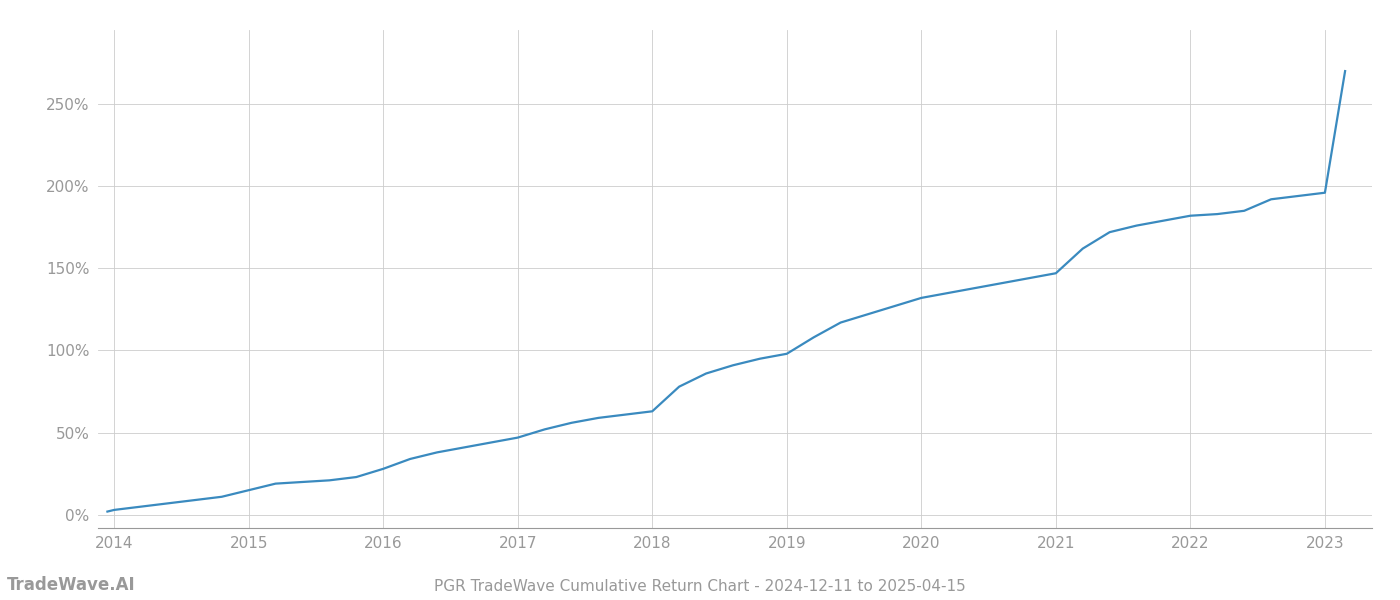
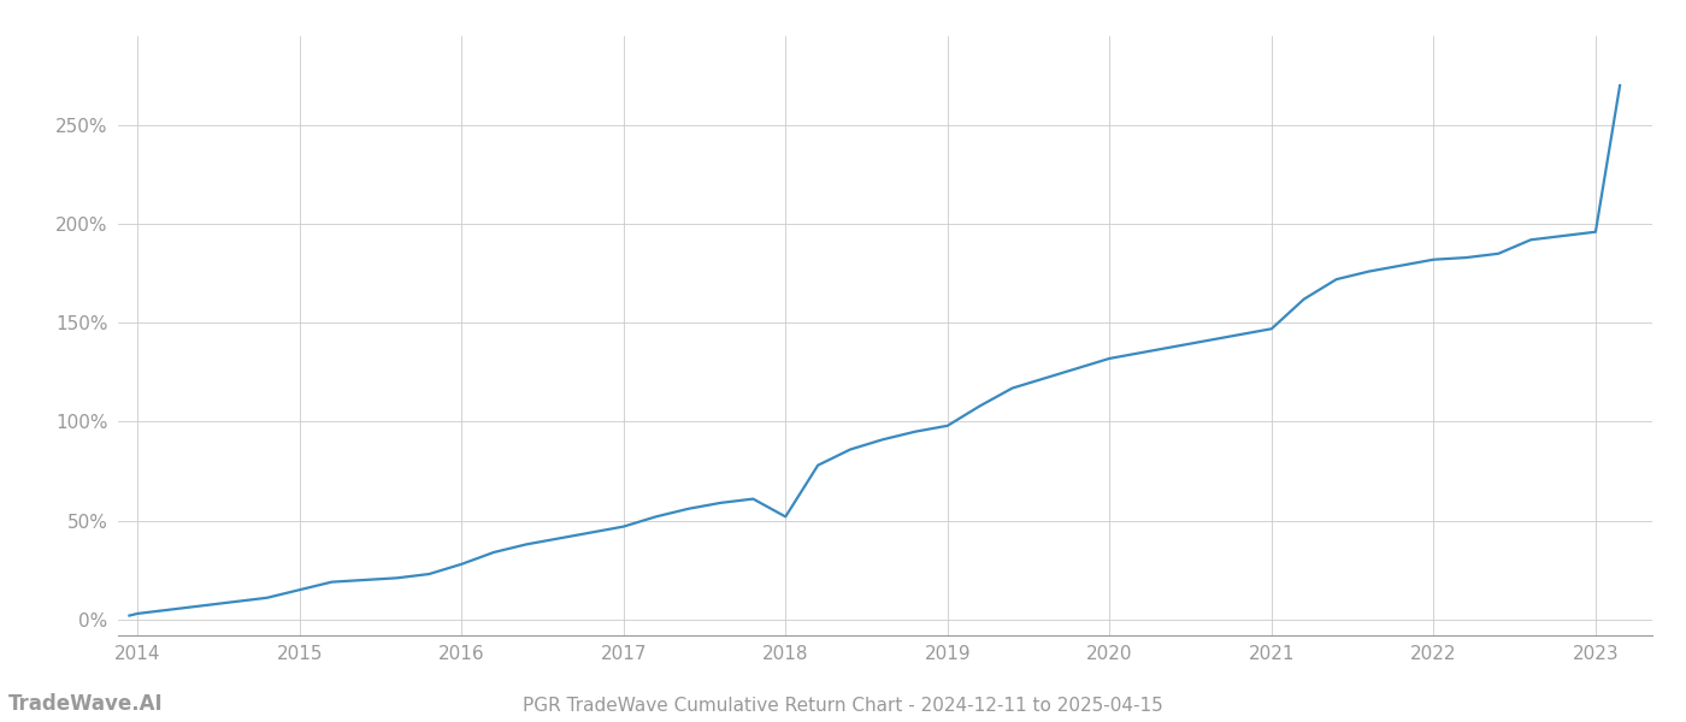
2018: 63% -> 52%
